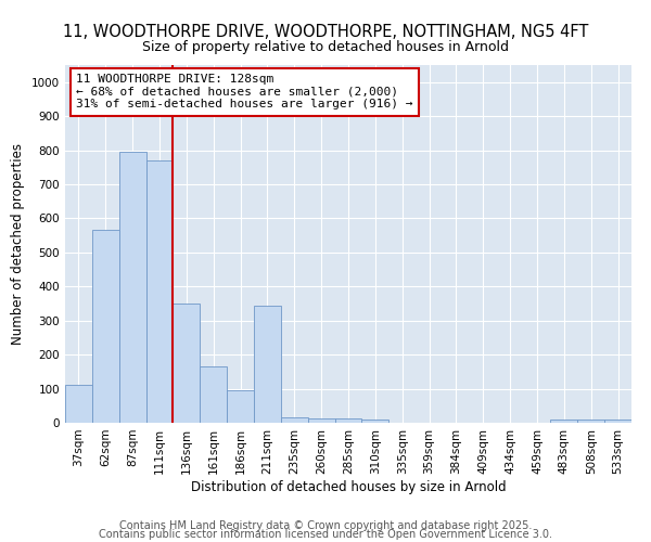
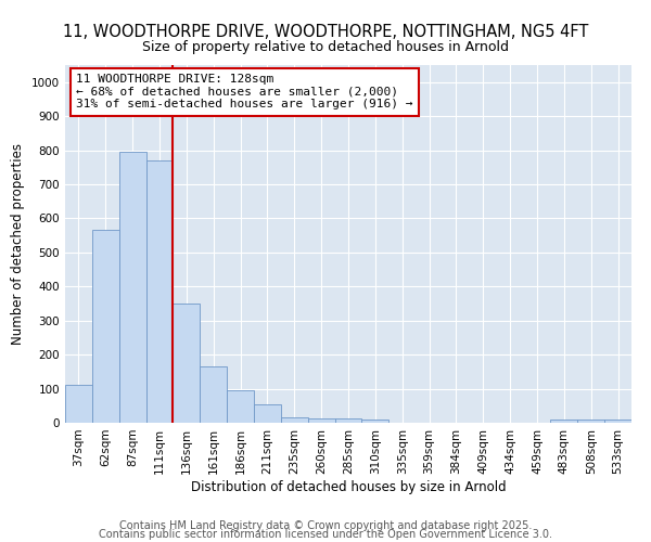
211sqm: 345 -> 55
